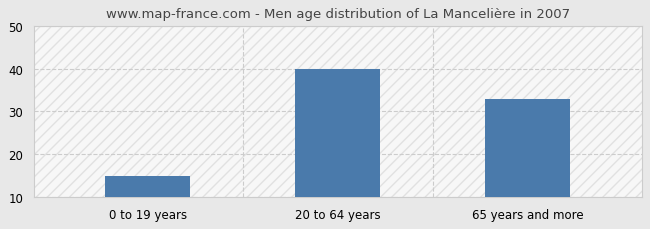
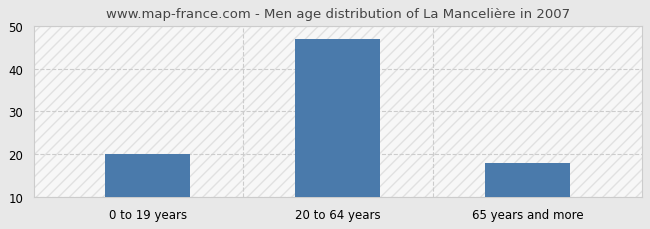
0 to 19 years: 15 -> 20
20 to 64 years: 40 -> 47
65 years and more: 33 -> 18
